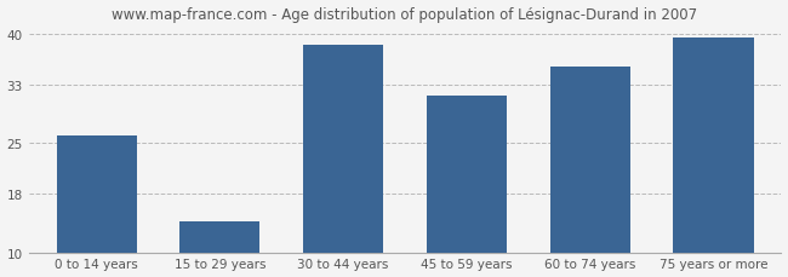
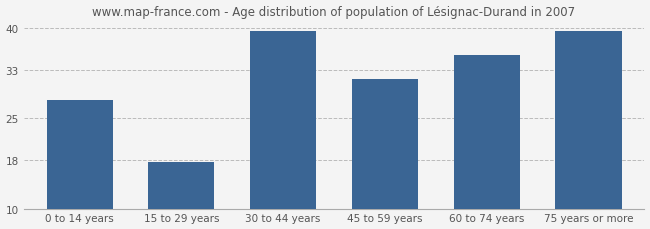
0 to 14 years: 26.0 -> 28.0
15 to 29 years: 14.2 -> 17.7
30 to 44 years: 38.4 -> 39.4
